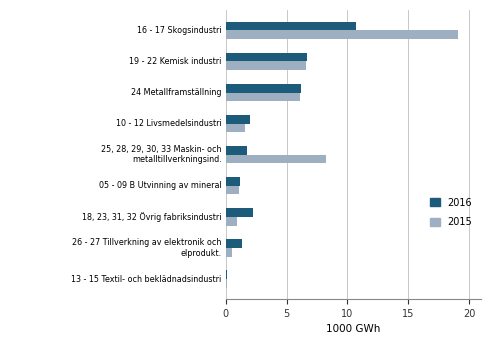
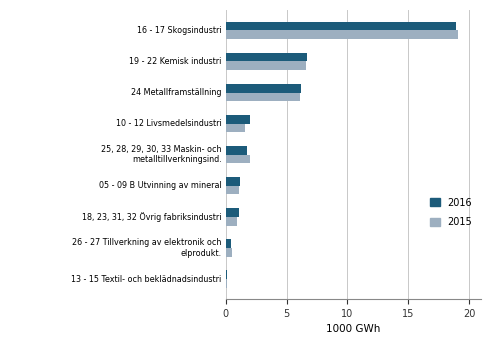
2016/16 - 17 Skogsindustri: 10.7 -> 18.9
2015/25, 28, 29, 30, 33 Maskin- och metalltillverkningsind.: 8.2 -> 2.0
2016/18, 23, 31, 32 Övrig fabriksindustri: 2.2 -> 1.1
2016/26 - 27 Tillverkning av elektronik och elprodukt.: 1.3 -> 0.4
